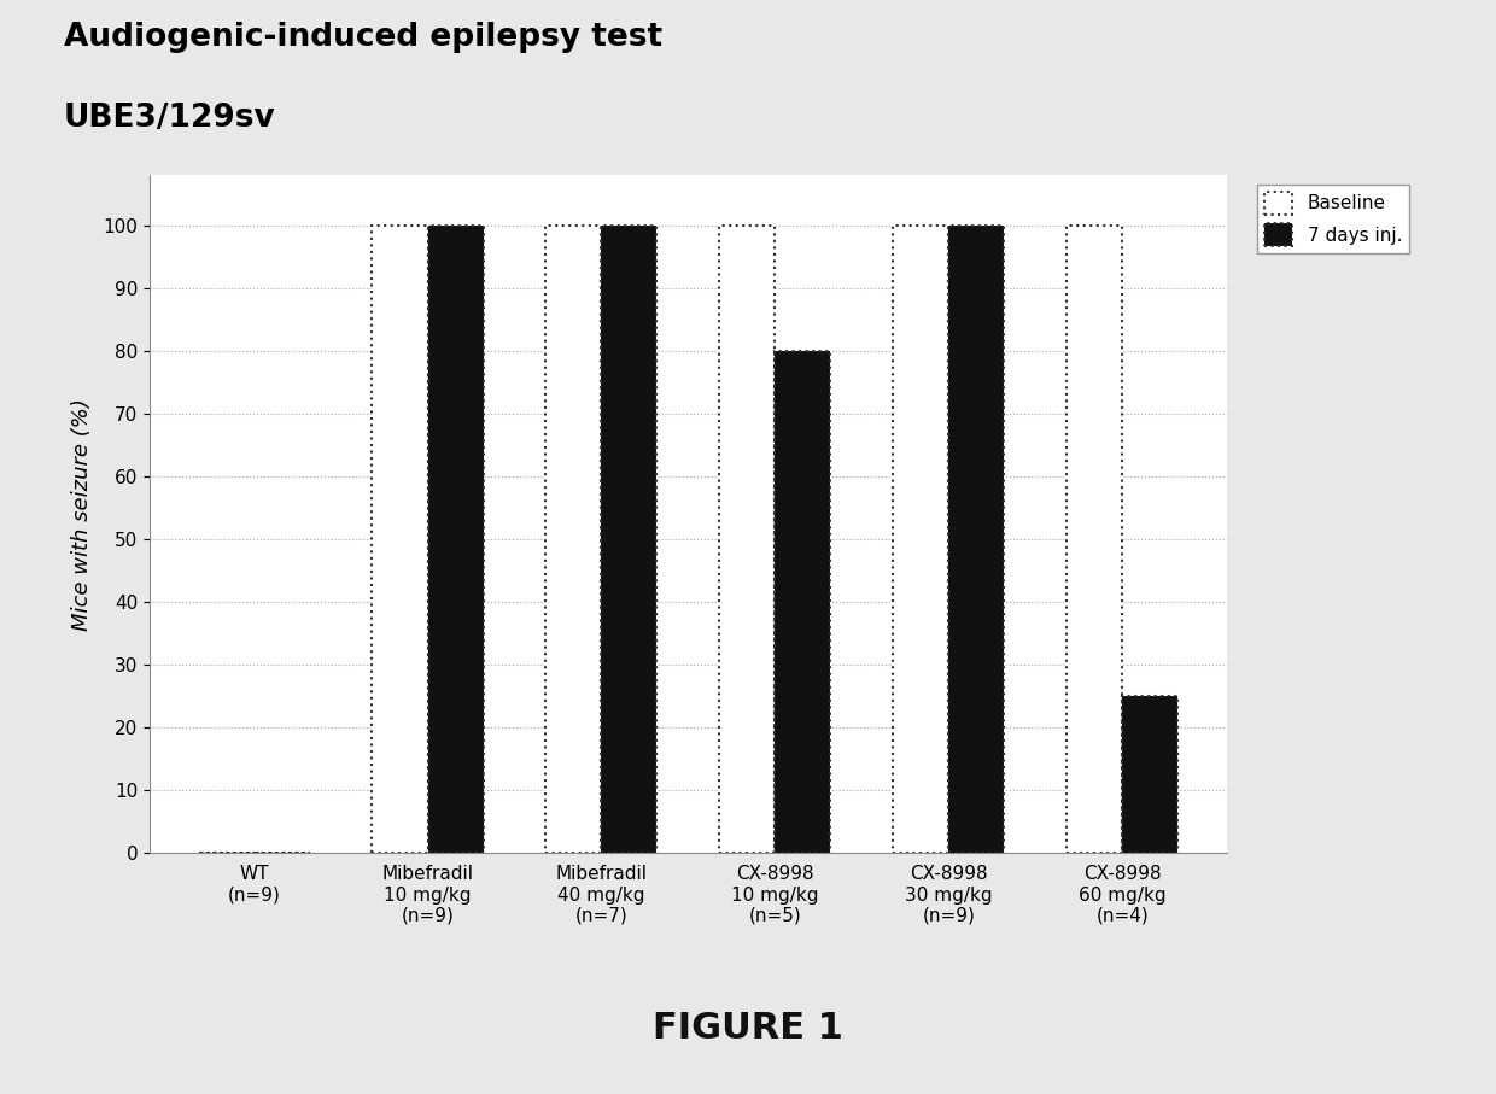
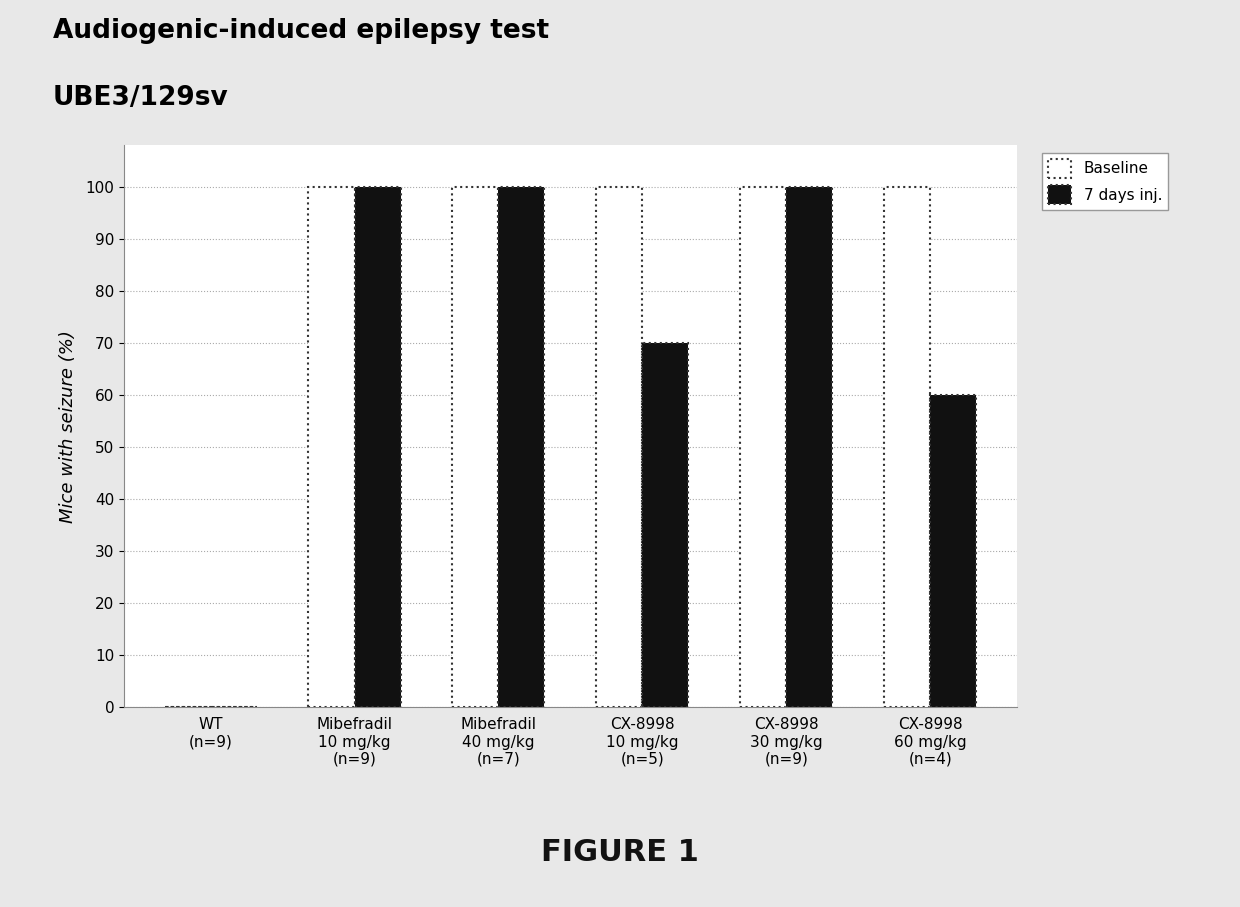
7 days inj./CX-8998 10 mg/kg (n=5): 80 -> 70
7 days inj./CX-8998 60 mg/kg (n=4): 25 -> 60
